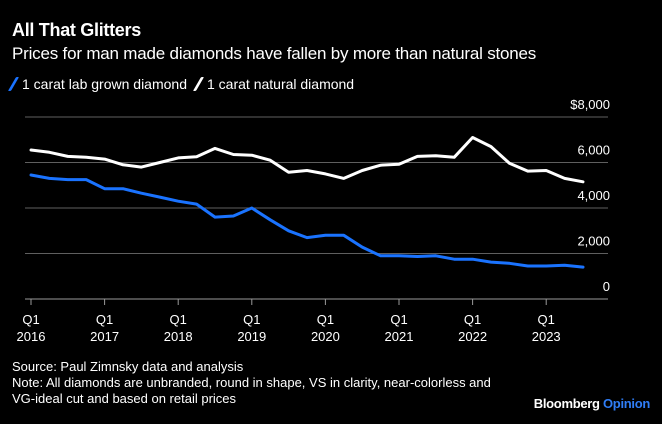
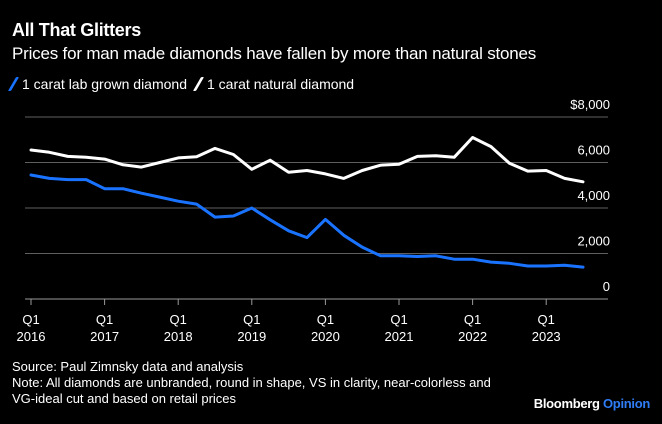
1 carat natural diamond/Q1 2019: $6300 -> $5700
1 carat lab grown diamond/Q1 2020: $2800 -> $3500
